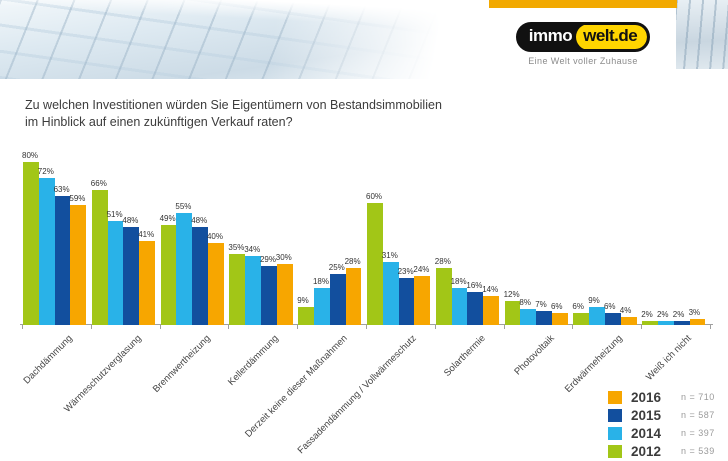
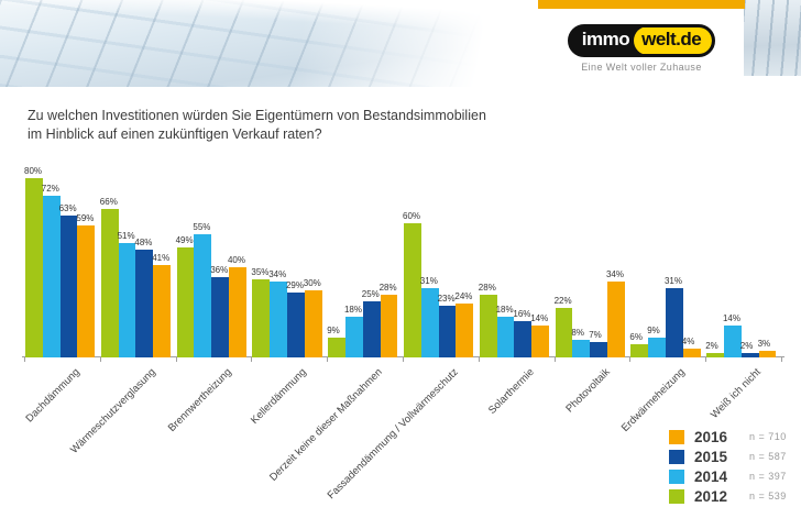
2015/Brennwertheizung: 48% -> 36%
2012/Photovoltaik: 12% -> 22%
2016/Photovoltaik: 6% -> 34%
2015/Erdwärmeheizung: 6% -> 31%
2014/Weiß ich nicht: 2% -> 14%
